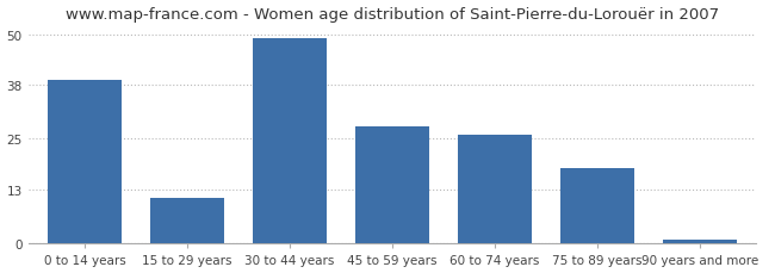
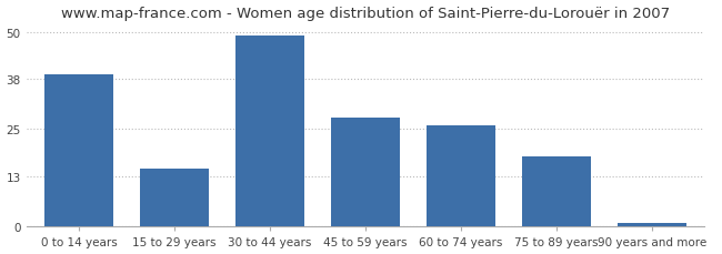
15 to 29 years: 11 -> 15
